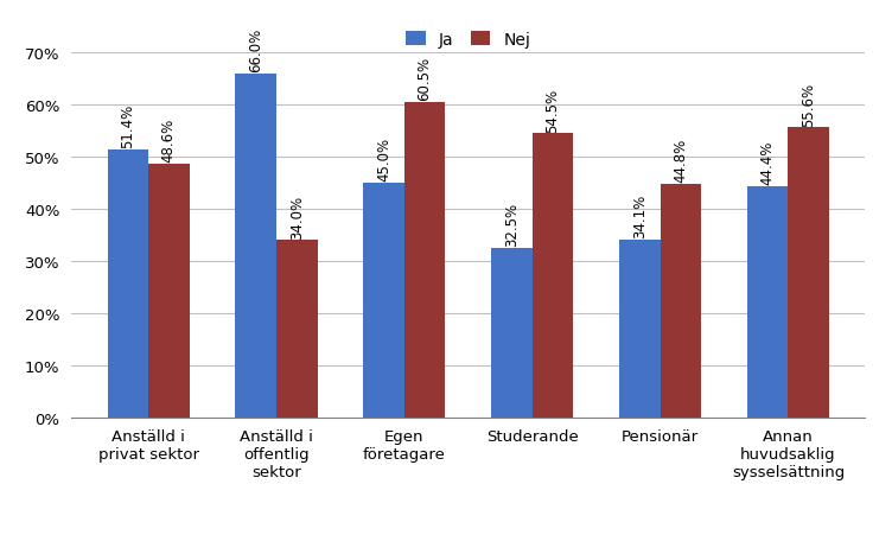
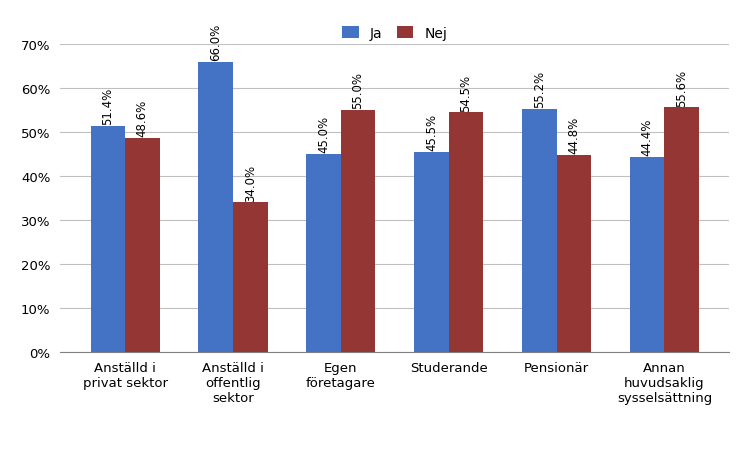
Nej/Egen företagare: 60.5% -> 55.0%
Ja/Studerande: 32.5% -> 45.5%
Ja/Pensionär: 34.1% -> 55.2%
